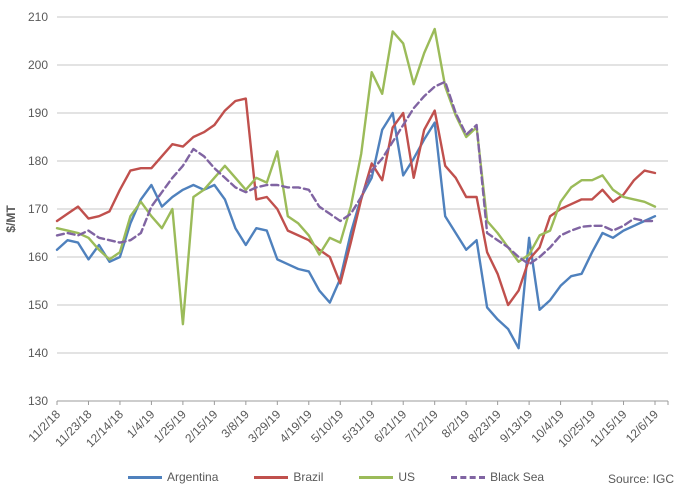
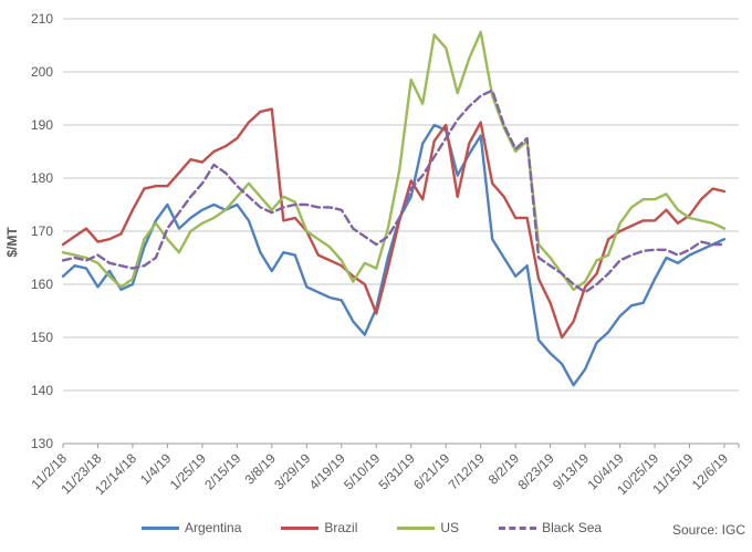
US/1/25/19: 146 -> 172
US/3/29/19: 182 -> 170
Argentina/6/21/19: 177 -> 189
Argentina/9/13/19: 164 -> 144
